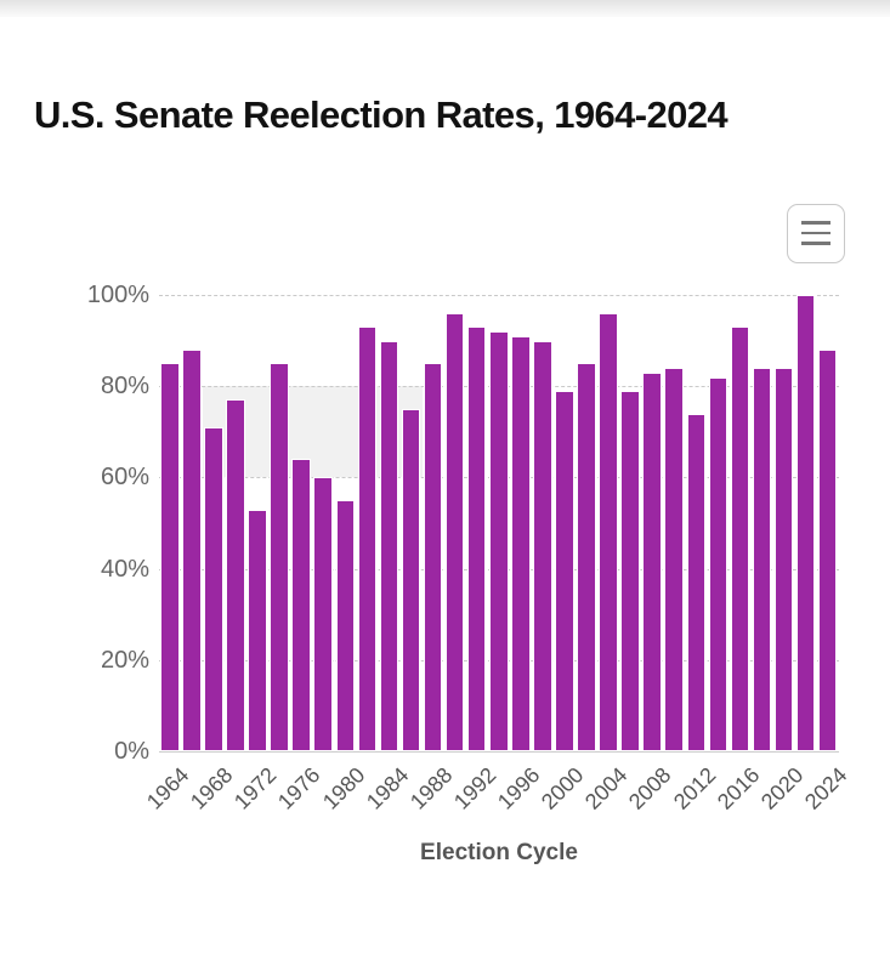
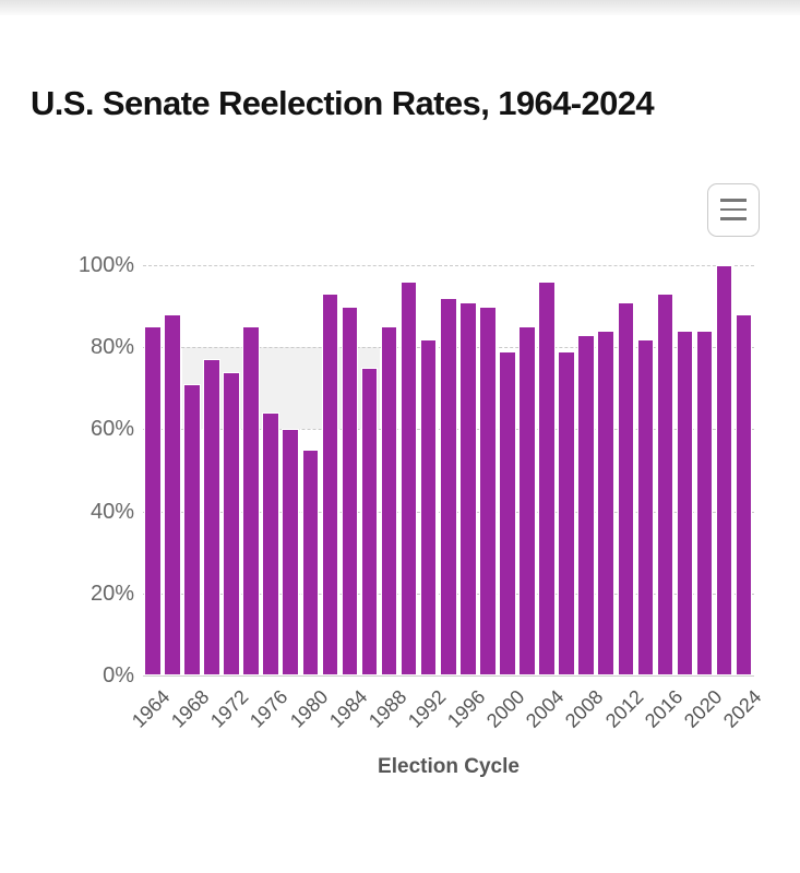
1972: 53% -> 74%
1992: 93% -> 82%
2012: 74% -> 91%
